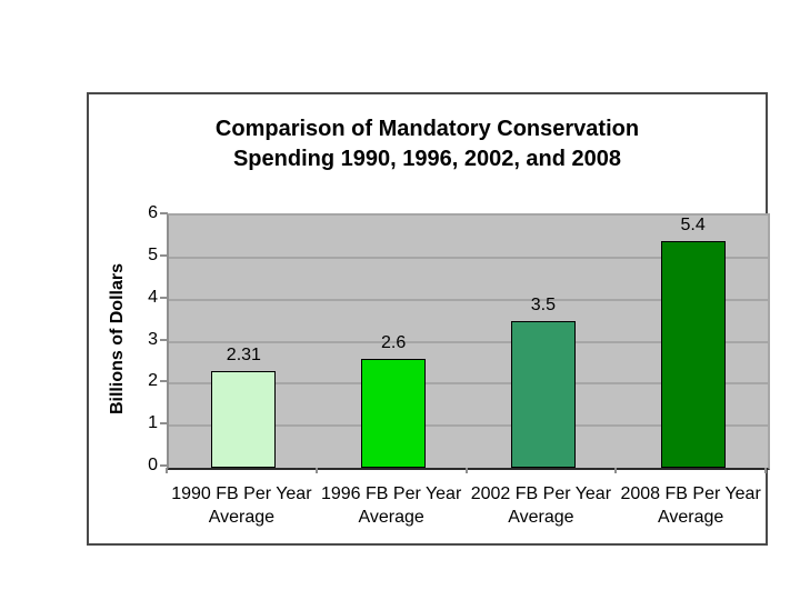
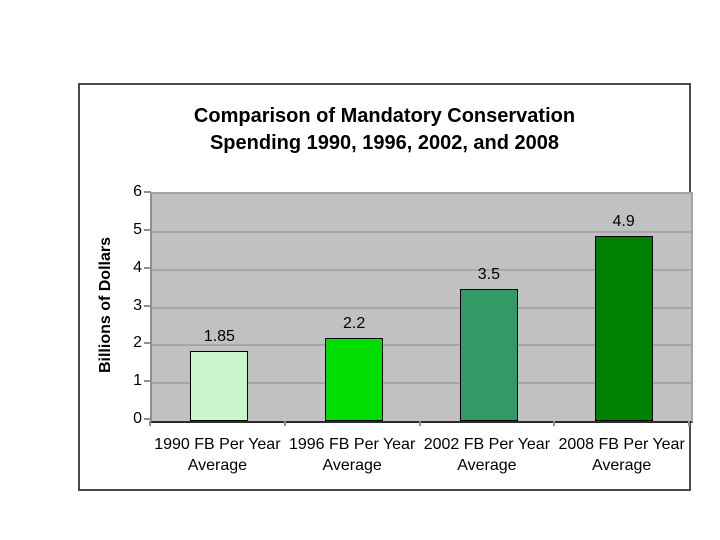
1990 FB Per Year Average: 2.31 -> 1.85
1996 FB Per Year Average: 2.6 -> 2.2
2008 FB Per Year Average: 5.4 -> 4.9
